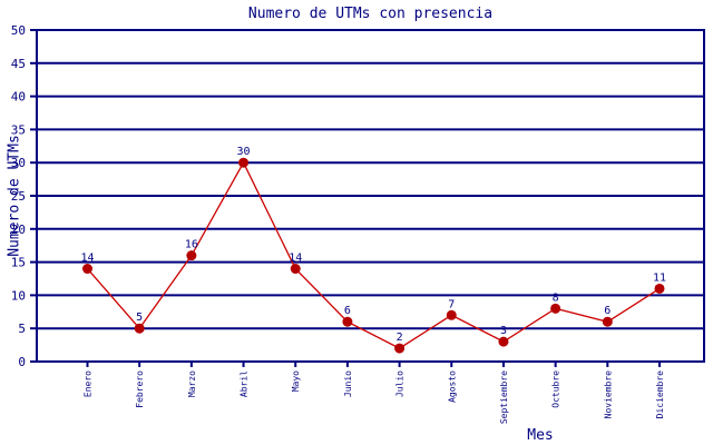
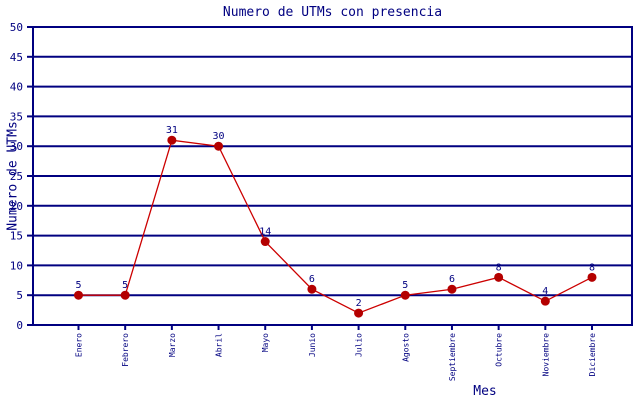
Enero: 14 -> 5
Marzo: 16 -> 31
Agosto: 7 -> 5
Septiembre: 3 -> 6
Noviembre: 6 -> 4
Diciembre: 11 -> 8
